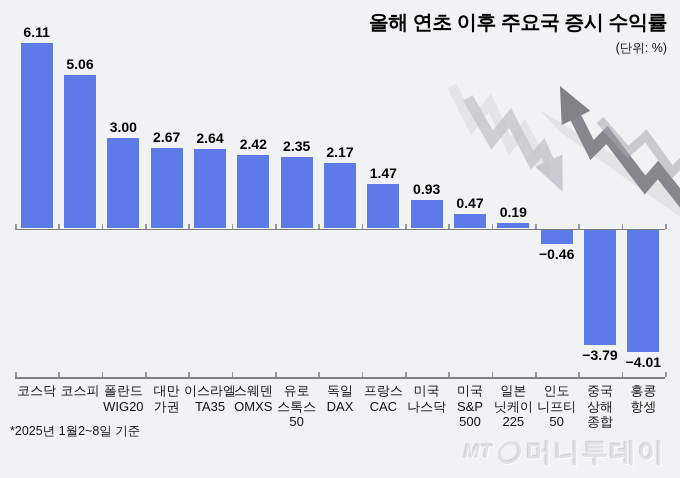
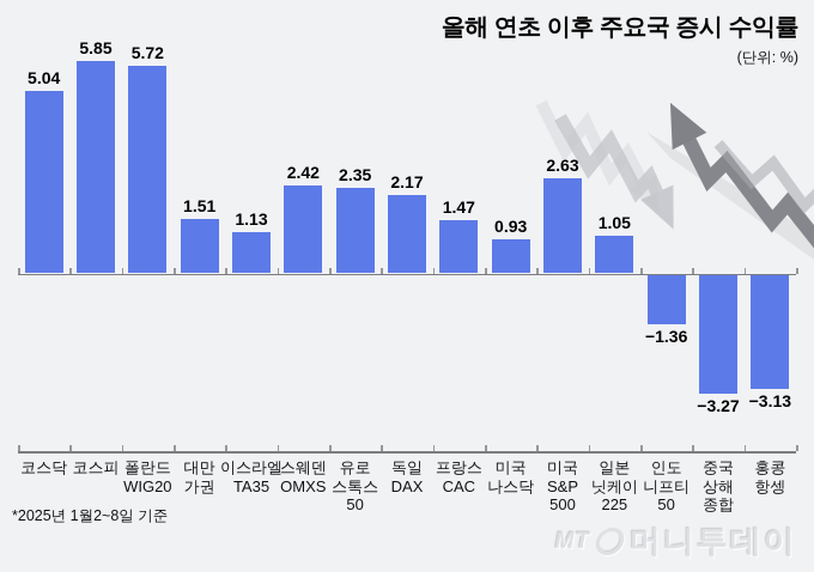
코스닥: 6.11 -> 5.04
코스피: 5.06 -> 5.85
폴란드 WIG20: 3.00 -> 5.72
대만 가권: 2.67 -> 1.51
이스라엘 TA35: 2.64 -> 1.13
미국 S&P 500: 0.47 -> 2.63
일본 닛케이 225: 0.19 -> 1.05
인도 니프티 50: −0.46 -> −1.36
중국 상해 종합: −3.79 -> −3.27
홍콩 항셍: −4.01 -> −3.13
